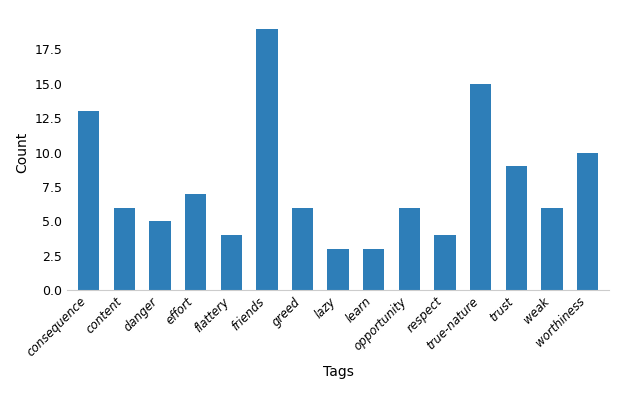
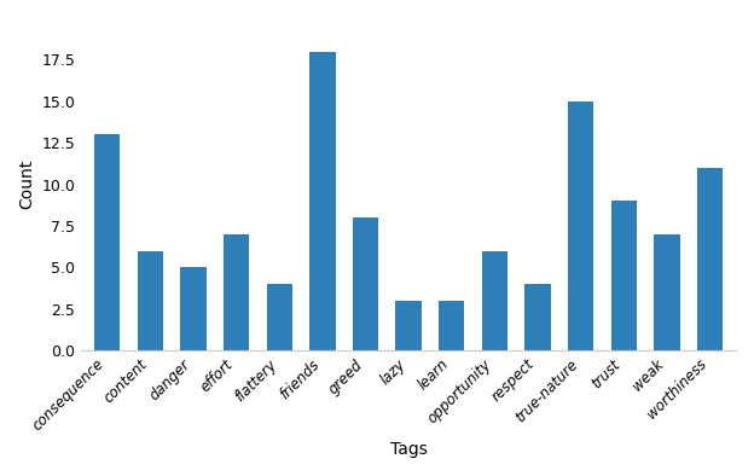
friends: 19 -> 18
greed: 6 -> 8
weak: 6 -> 7
worthiness: 10 -> 11
